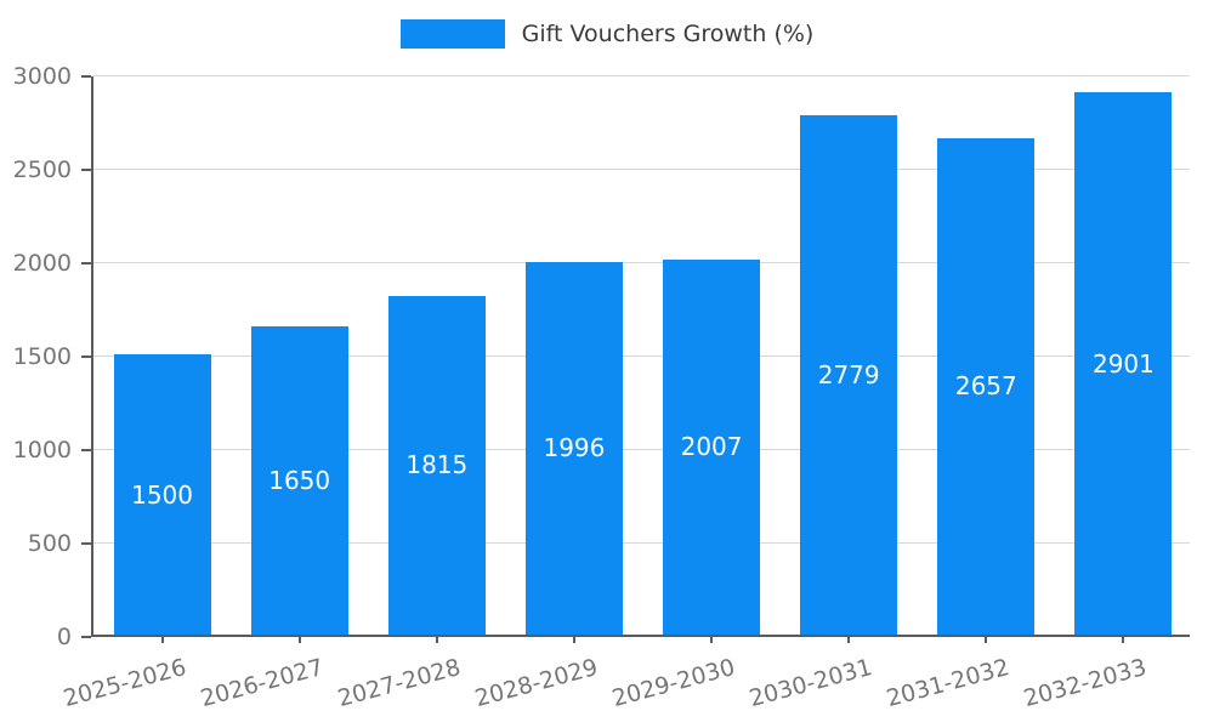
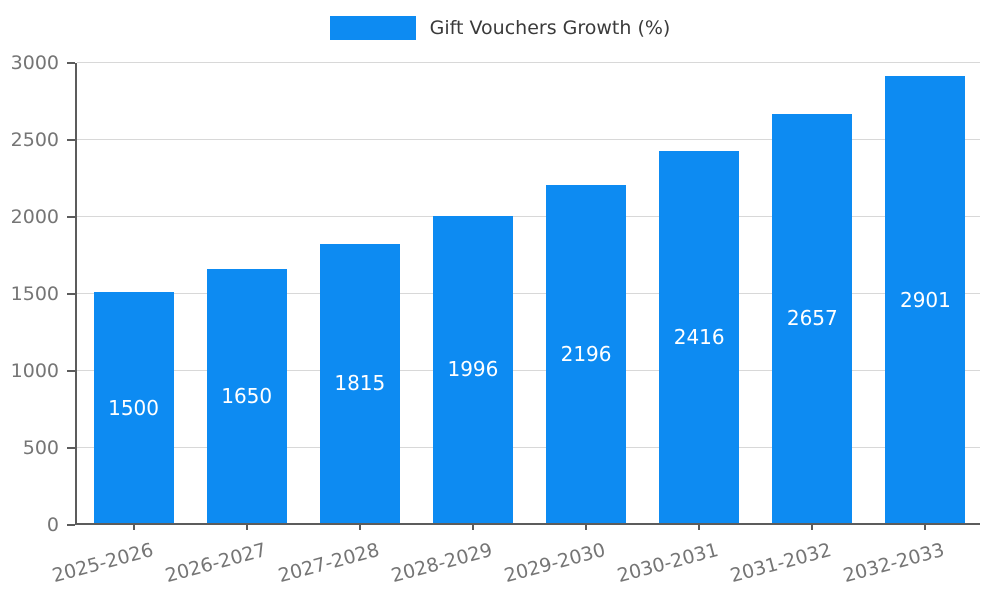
2029-2030: 2007 -> 2196
2030-2031: 2779 -> 2416
